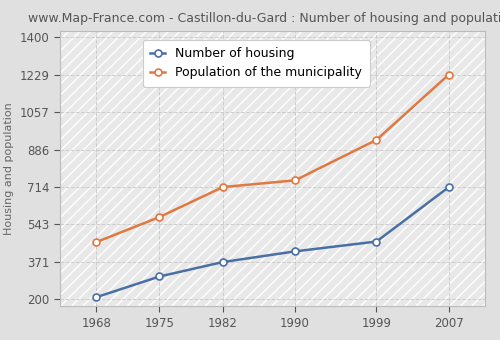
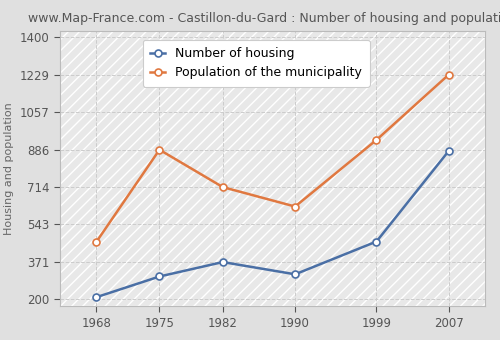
Population of the municipality/1975: 577 -> 885
Number of housing/1990: 420 -> 315
Population of the municipality/1990: 745 -> 625
Number of housing/2007: 714 -> 880
